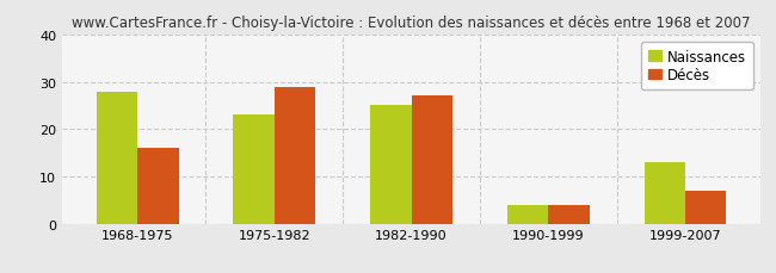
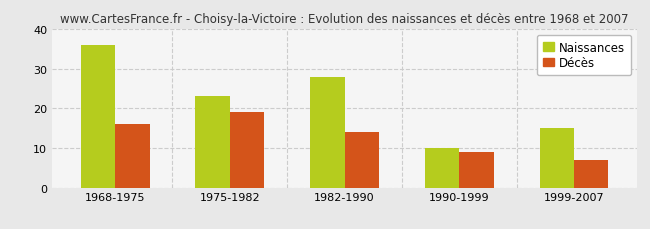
Naissances/1968-1975: 28 -> 36
Décès/1975-1982: 29 -> 19
Naissances/1982-1990: 25 -> 28
Décès/1982-1990: 27 -> 14
Naissances/1990-1999: 4 -> 10
Décès/1990-1999: 4 -> 9
Naissances/1999-2007: 13 -> 15
